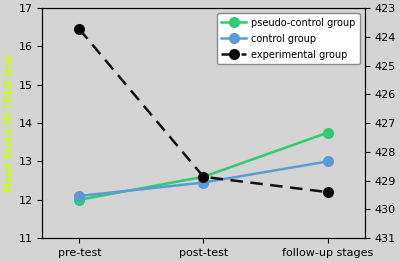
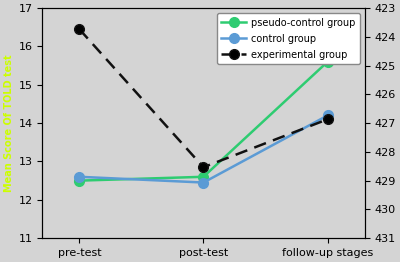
pseudo-control group/pre-test: 12.00 -> 12.50
control group/pre-test: 12.10 -> 12.60
experimental group/post-test: 12.60 -> 12.85
pseudo-control group/follow-up stages: 13.75 -> 15.60
control group/follow-up stages: 13.00 -> 14.20
experimental group/follow-up stages: 12.20 -> 14.10
